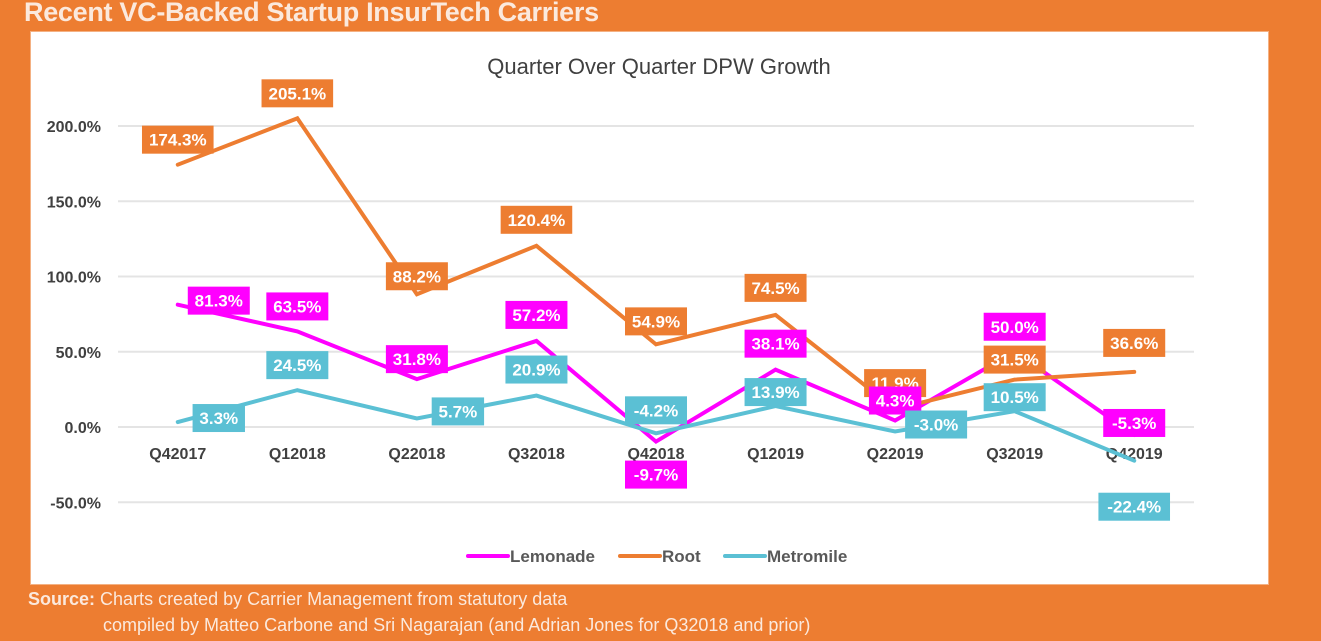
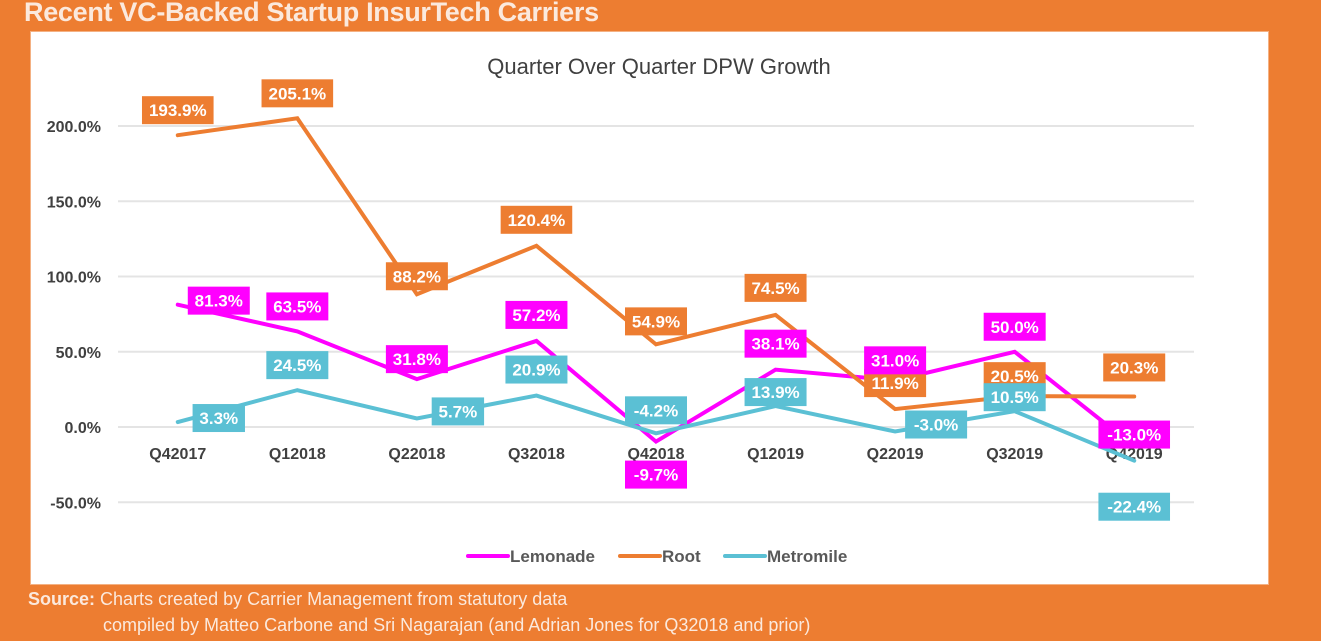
Root/Q42017: 174.3% -> 193.9%
Lemonade/Q22019: 4.3% -> 31.0%
Root/Q32019: 31.5% -> 20.5%
Lemonade/Q42019: -5.3% -> -13.0%
Root/Q42019: 36.6% -> 20.3%
